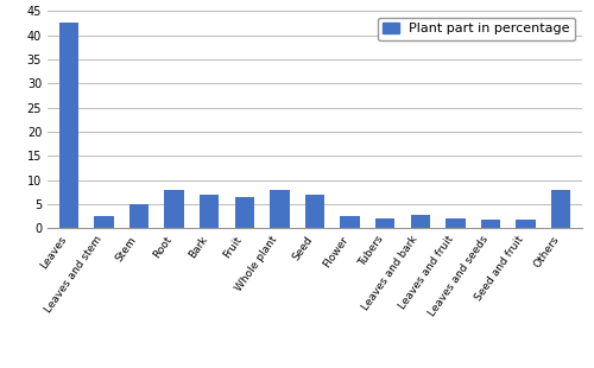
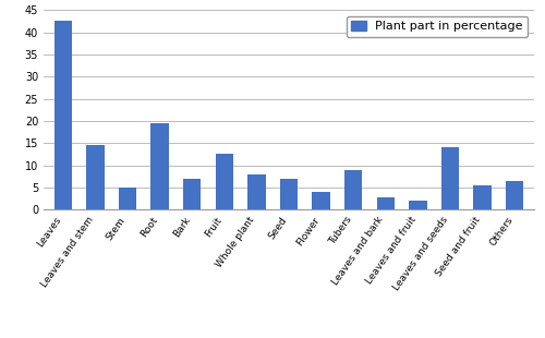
Leaves and stem: 2.5 -> 14.5
Root: 8.0 -> 19.5
Fruit: 6.5 -> 12.5
Flower: 2.5 -> 4.0
Tubers: 2.0 -> 9.0
Leaves and seeds: 1.8 -> 14.0
Seed and fruit: 1.8 -> 5.5
Others: 8.0 -> 6.5
